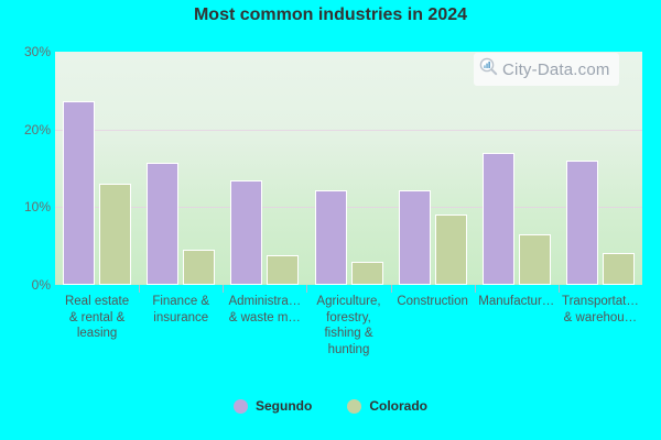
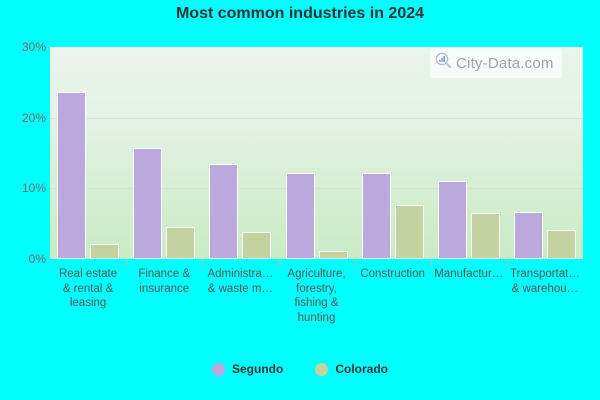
Colorado/Real estate & rental & leasing: 13% -> 2%
Colorado/Agriculture, forestry, fishing & hunting: 3% -> 1%
Colorado/Construction: 9% -> 8%
Segundo/Manufactur…: 17% -> 11%
Segundo/Transportat… & warehou…: 16% -> 7%
